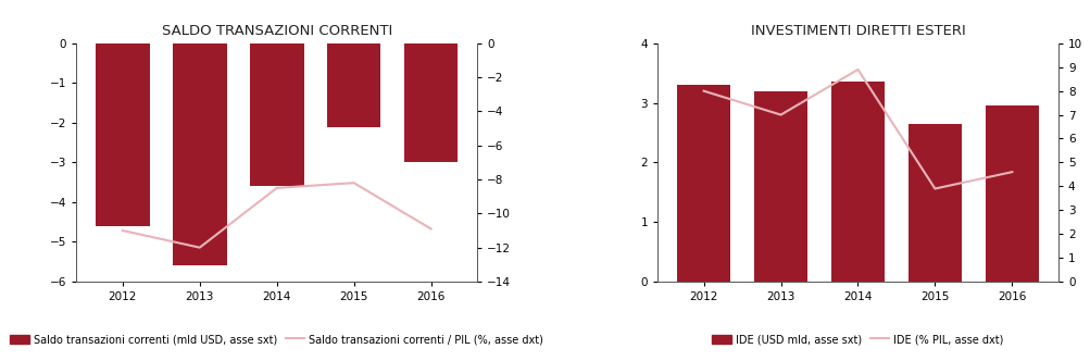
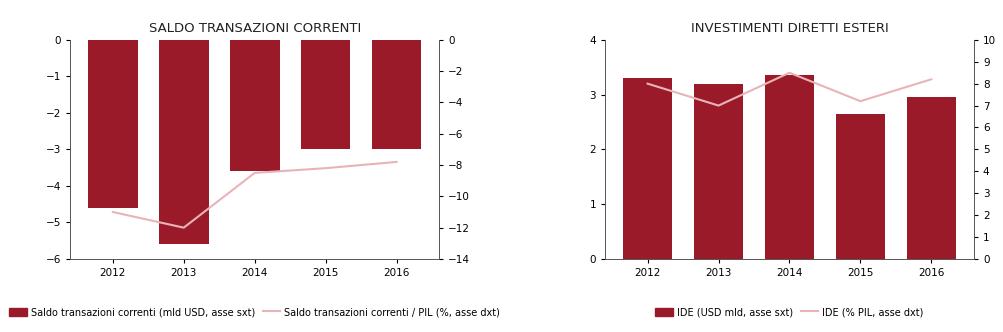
SALDO TRANSAZIONI CORRENTI/Saldo transazioni correnti (mld USD, asse sxt)/2015: -2.1 -> -3.0
SALDO TRANSAZIONI CORRENTI/Saldo transazioni correnti / PIL (%, asse dxt)/2016: -10.9 -> -7.8
INVESTIMENTI DIRETTI ESTERI/IDE (% PIL, asse dxt)/2014: 8.9 -> 8.5
INVESTIMENTI DIRETTI ESTERI/IDE (% PIL, asse dxt)/2015: 3.9 -> 7.2
INVESTIMENTI DIRETTI ESTERI/IDE (% PIL, asse dxt)/2016: 4.6 -> 8.2
